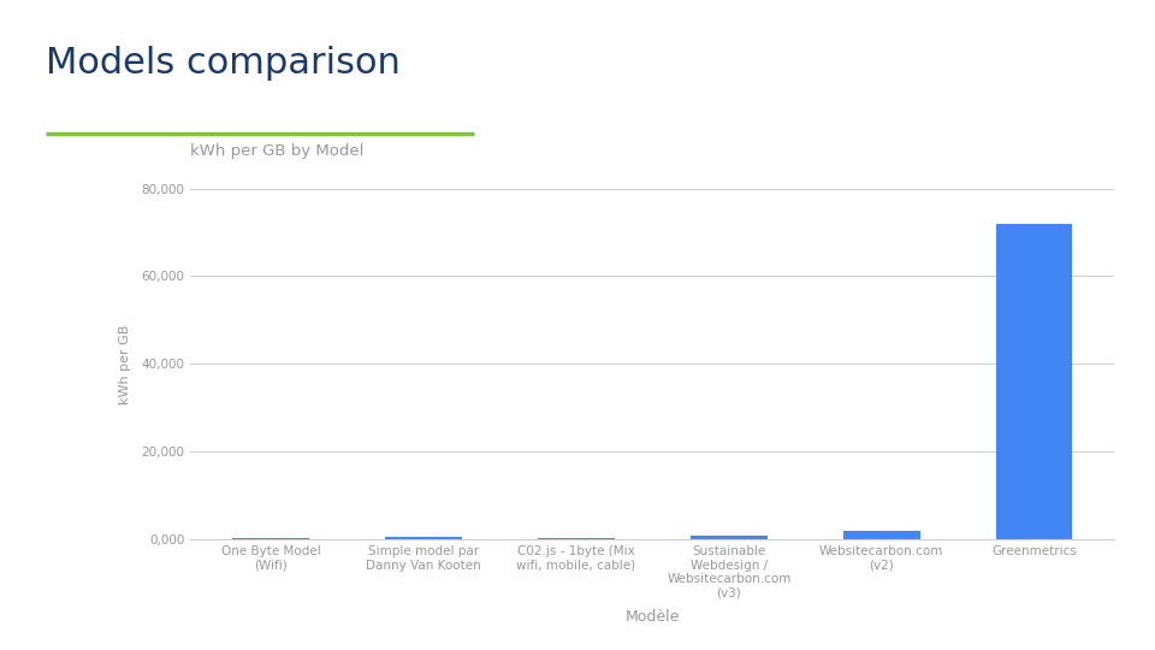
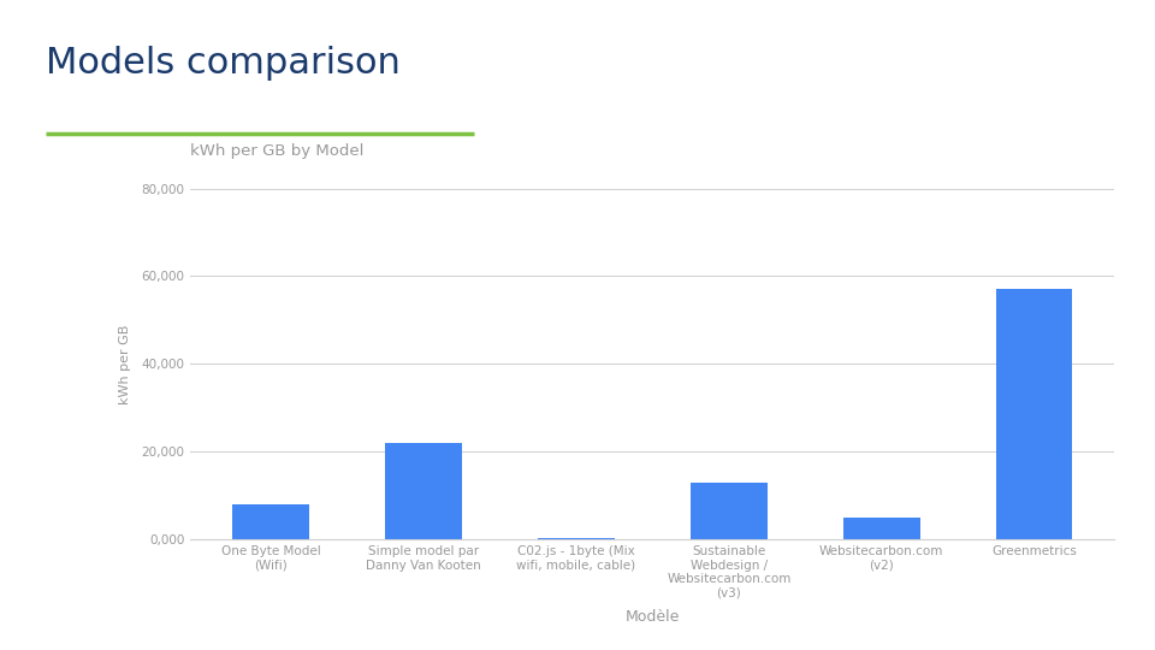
One Byte Model (Wifi): 200 -> 8,000
Simple model par Danny Van Kooten: 500 -> 22,000
Sustainable Webdesign / Websitecarbon.com (v3): 800 -> 13,000
Websitecarbon.com (v2): 2,000 -> 5,000
Greenmetrics: 72,000 -> 57,000
